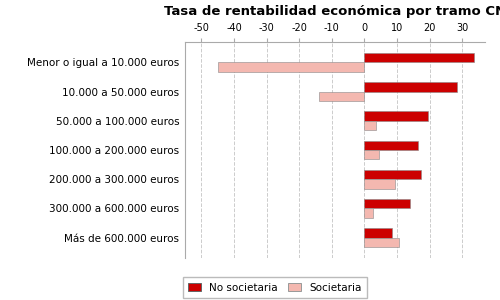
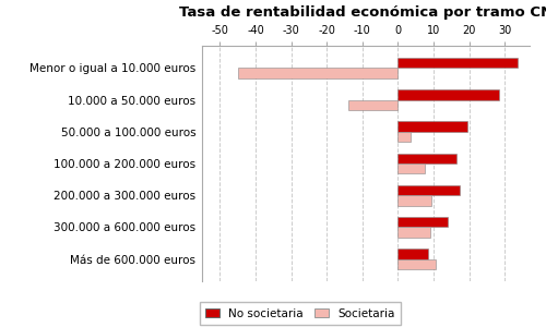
Societaria/100.000 a 200.000 euros: 4.5 -> 7.5
Societaria/300.000 a 600.000 euros: 2.5 -> 9.0
